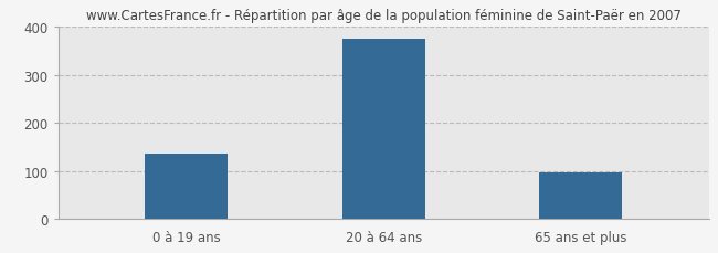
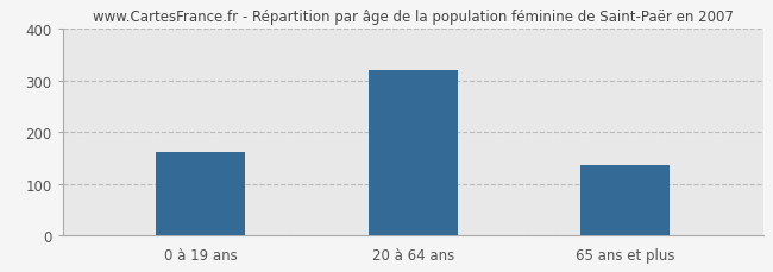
0 à 19 ans: 135 -> 160
20 à 64 ans: 375 -> 320
65 ans et plus: 96 -> 135
